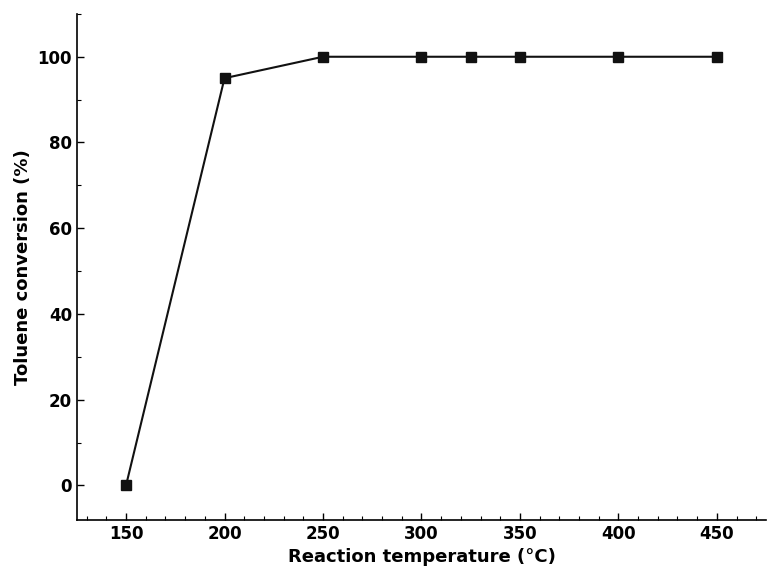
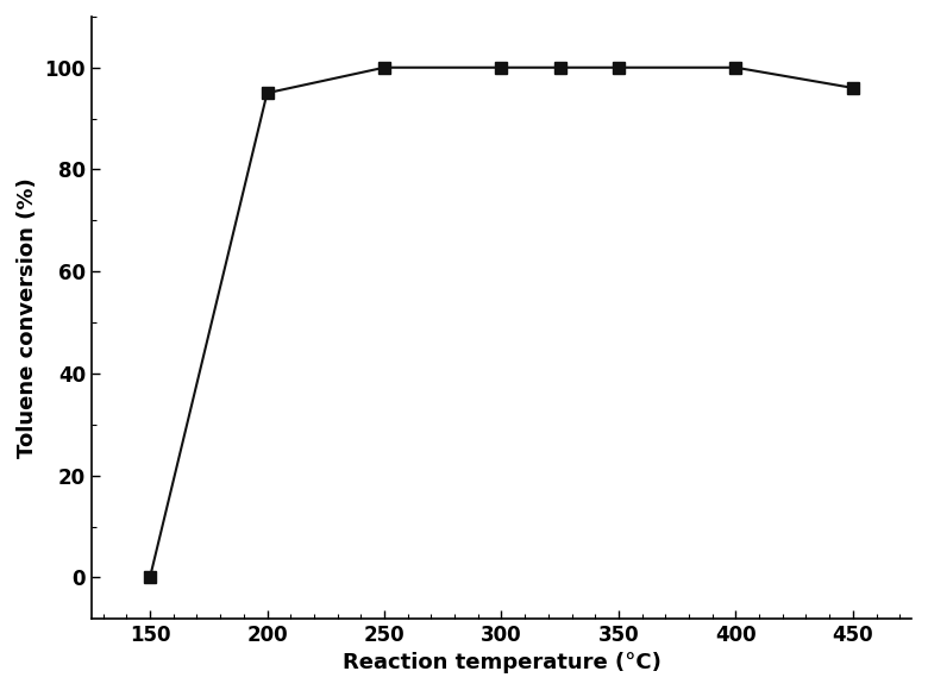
450: 100 -> 96
